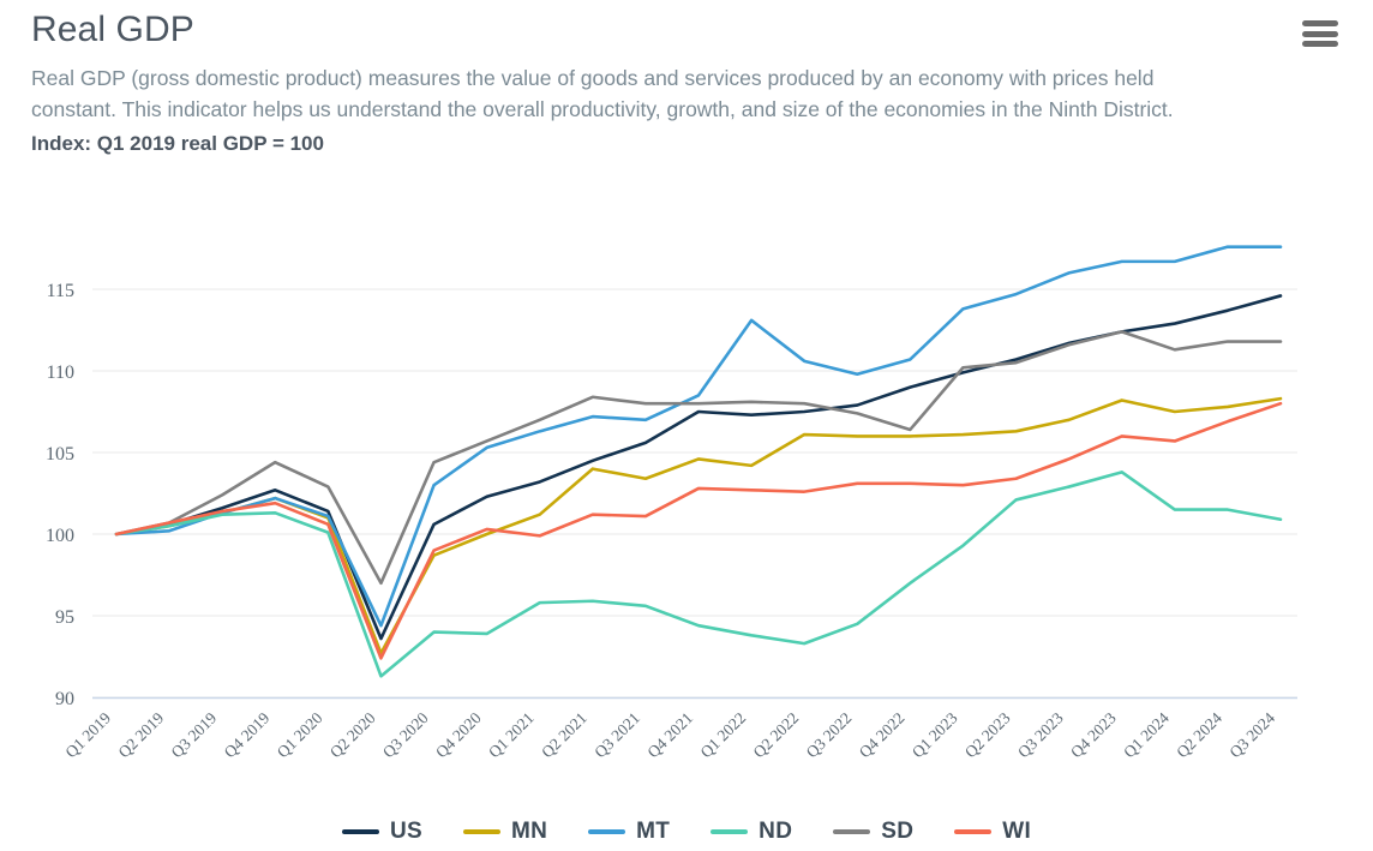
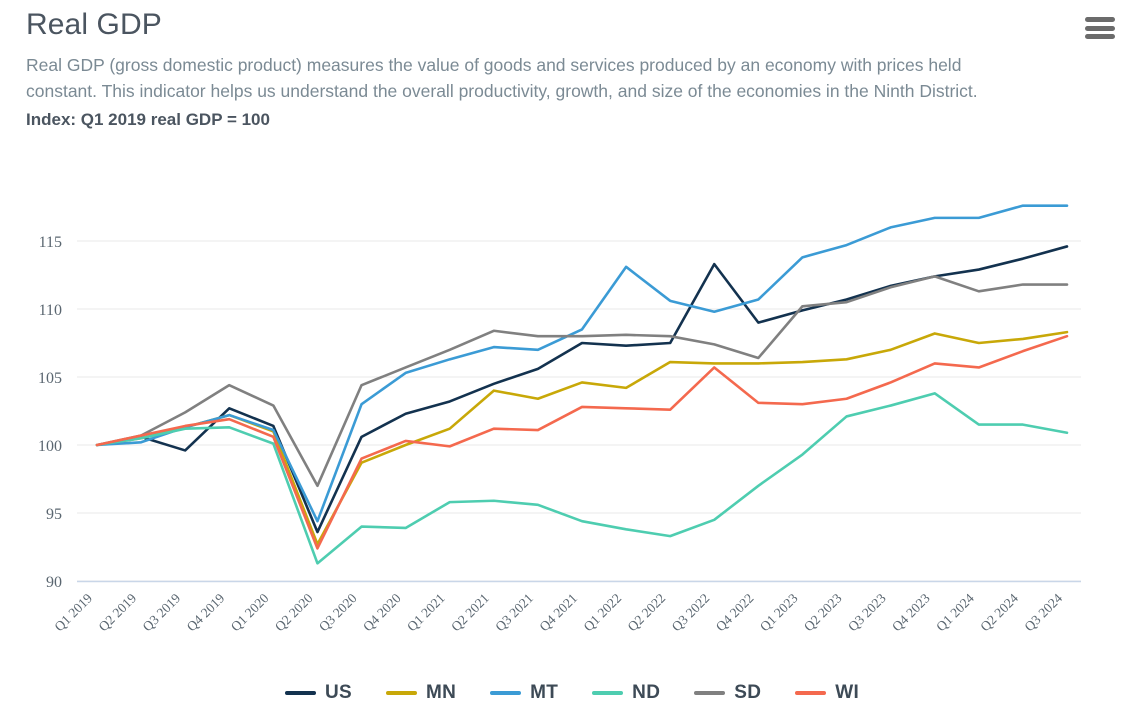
US/Q3 2019: 101.6 -> 99.6
US/Q3 2022: 107.9 -> 113.3
WI/Q3 2022: 103.1 -> 105.7
